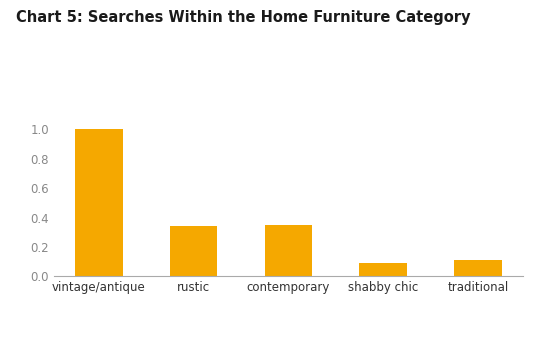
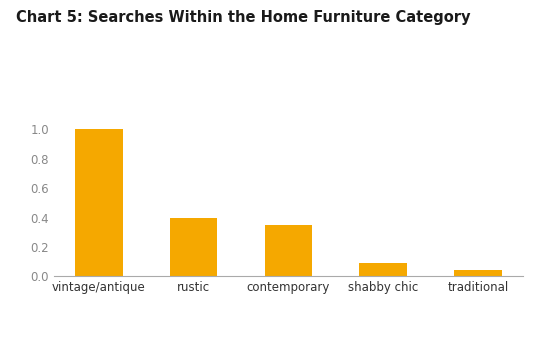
rustic: 0.34 -> 0.40
traditional: 0.11 -> 0.04
